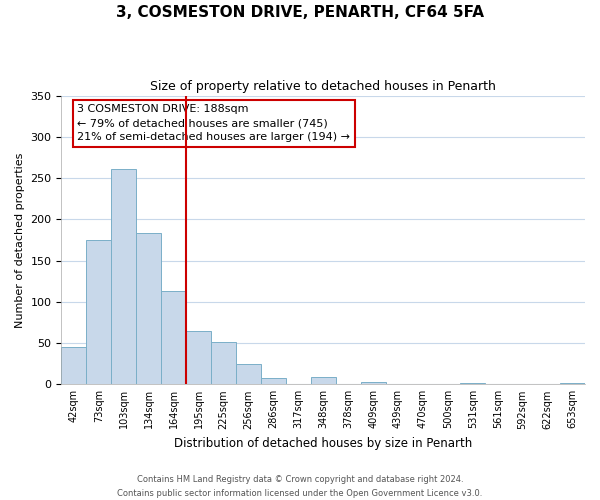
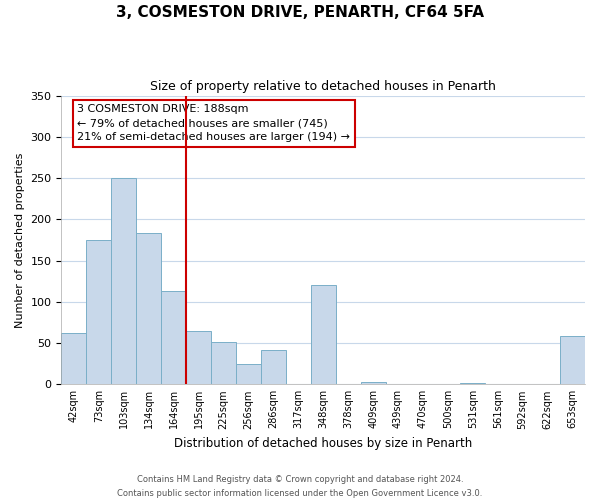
42sqm: 45 -> 62
103sqm: 261 -> 250
286sqm: 8 -> 42
348sqm: 9 -> 120
653sqm: 2 -> 58
